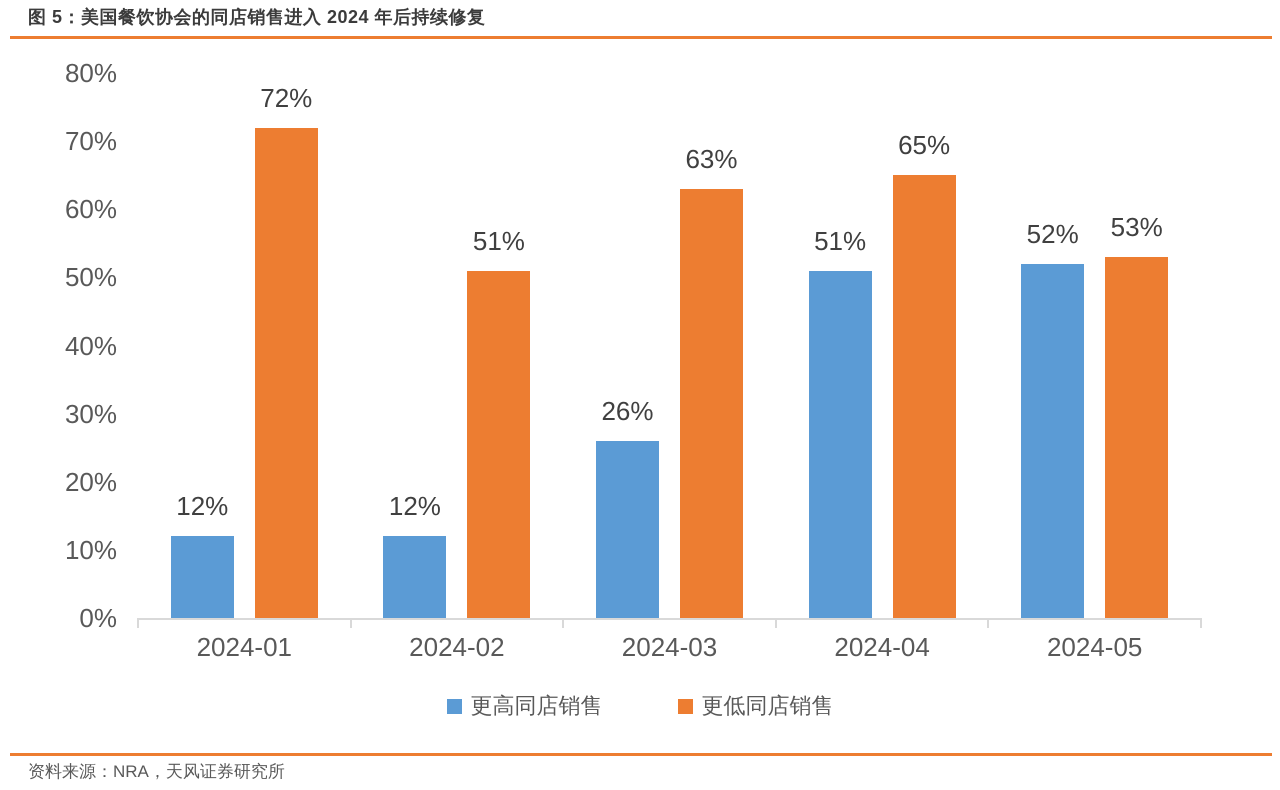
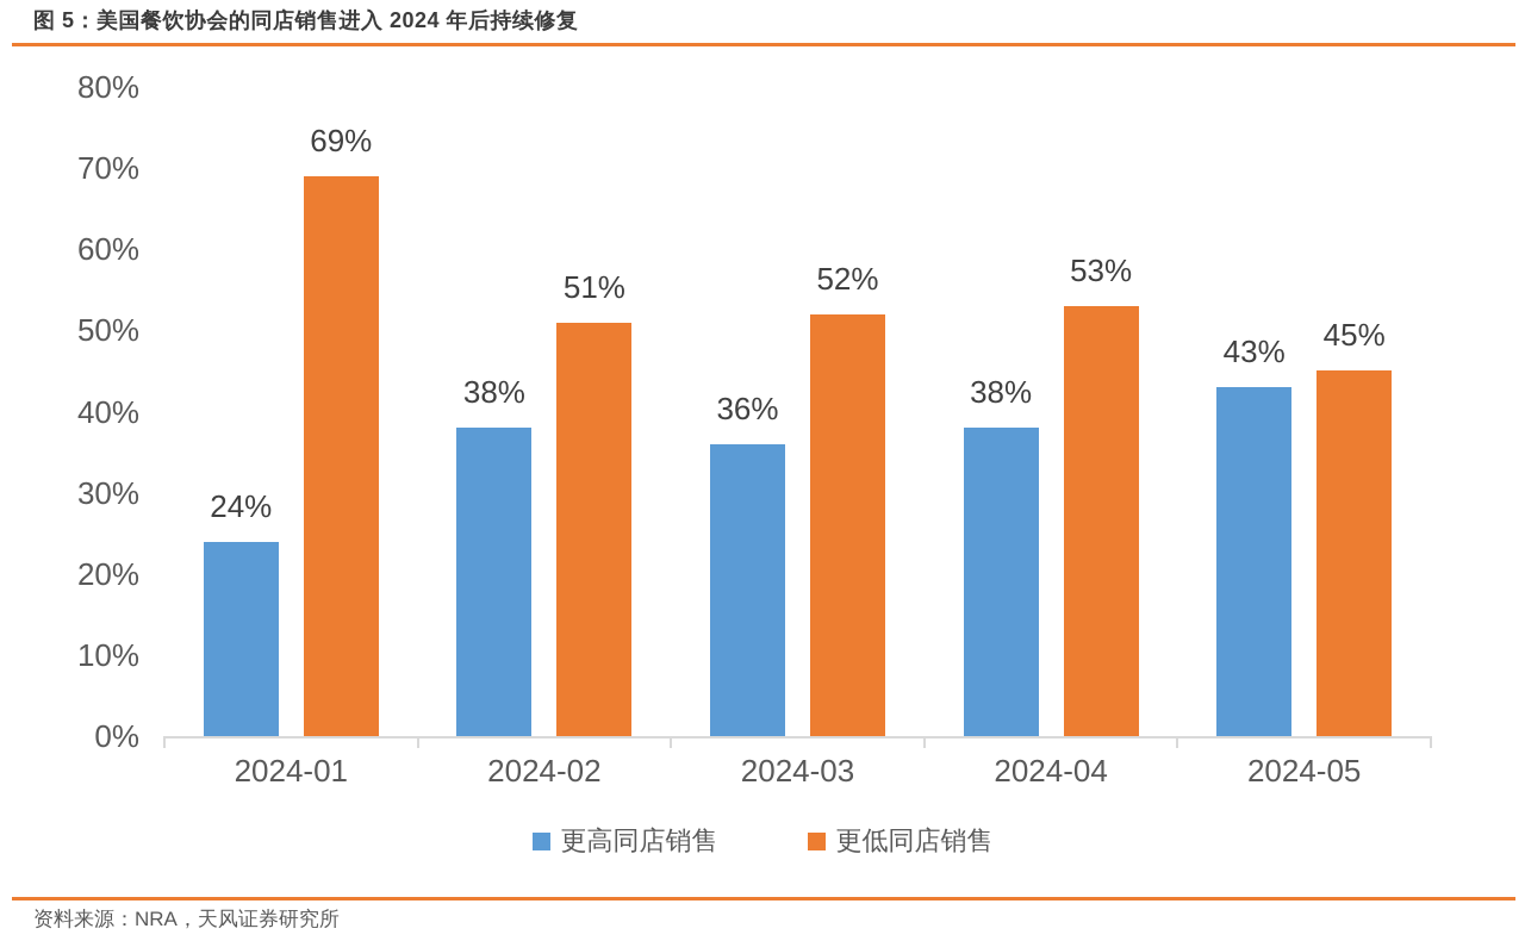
更高同店销售/2024-01: 12% -> 24%
更低同店销售/2024-01: 72% -> 69%
更高同店销售/2024-02: 12% -> 38%
更高同店销售/2024-03: 26% -> 36%
更低同店销售/2024-03: 63% -> 52%
更高同店销售/2024-04: 51% -> 38%
更低同店销售/2024-04: 65% -> 53%
更高同店销售/2024-05: 52% -> 43%
更低同店销售/2024-05: 53% -> 45%
